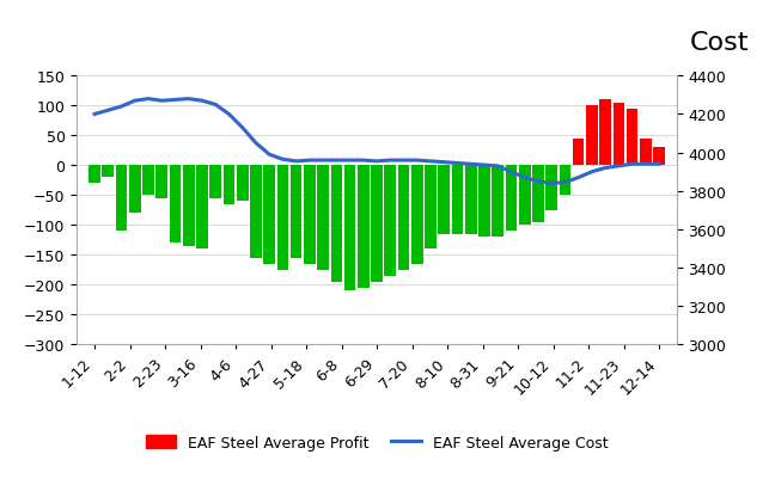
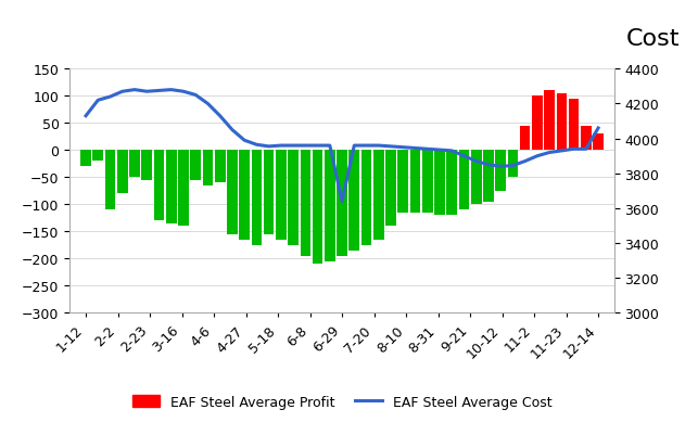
EAF Steel Average Cost/1-12: 4200 -> 4130
EAF Steel Average Cost/6-29: 3960 -> 3640
EAF Steel Average Cost/12-14: 3940 -> 4060
